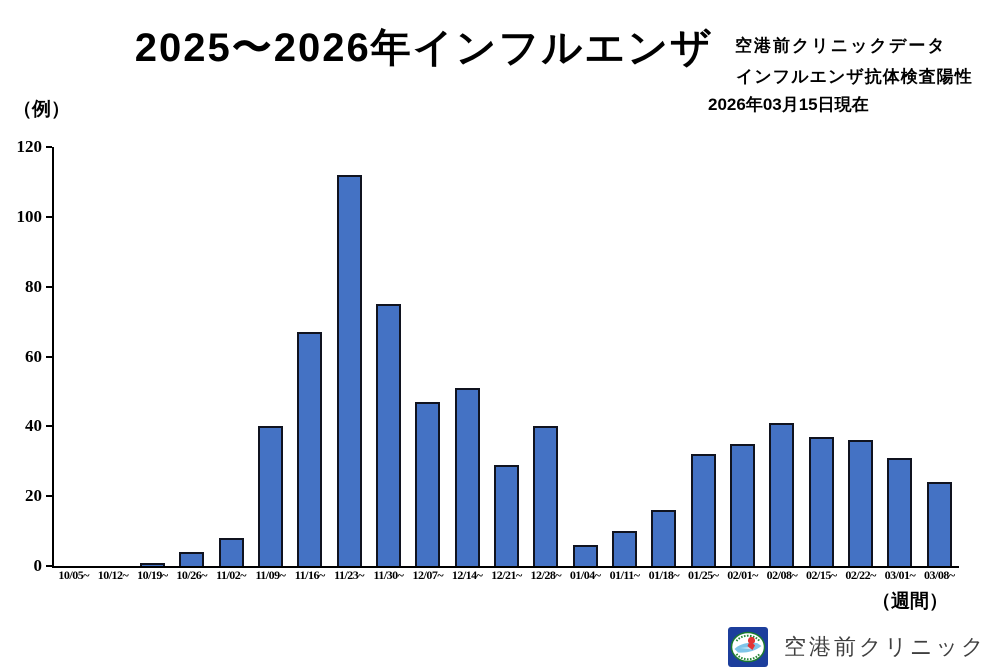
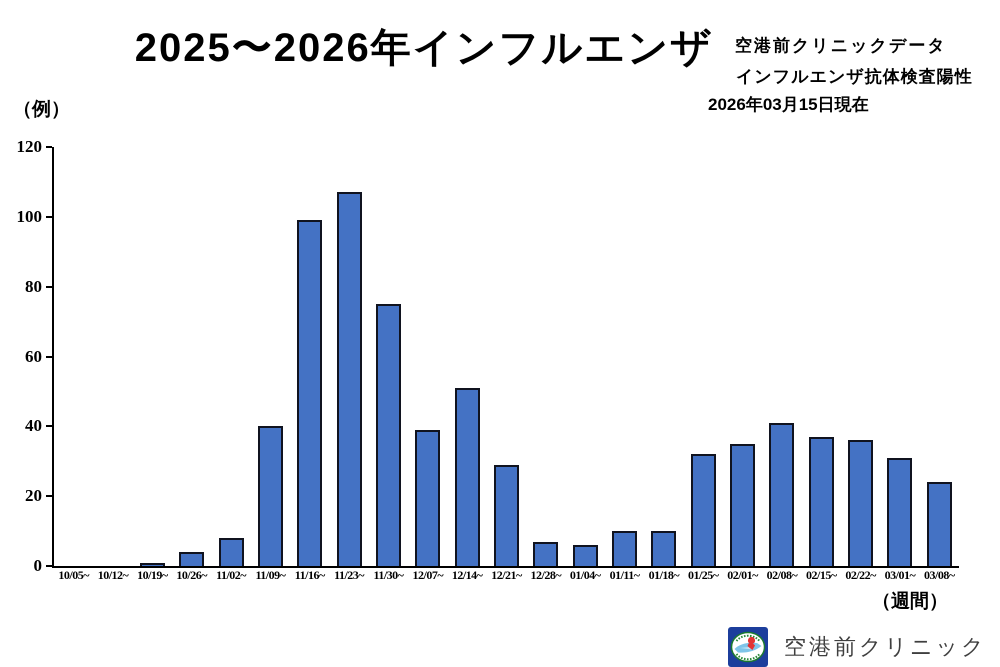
11/16~: 67 -> 99
11/23~: 112 -> 107
12/07~: 47 -> 39
12/28~: 40 -> 7
01/18~: 16 -> 10
